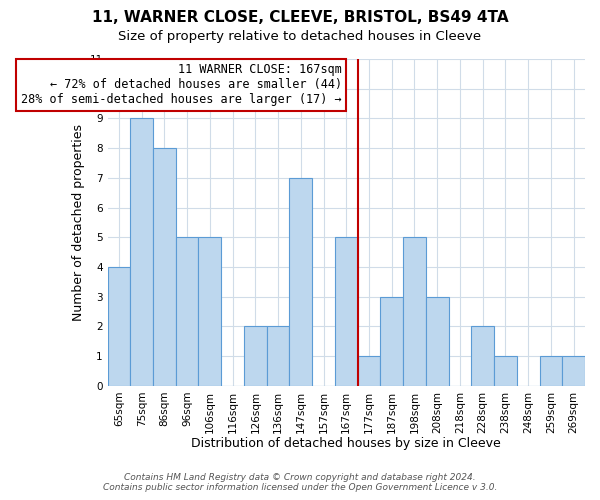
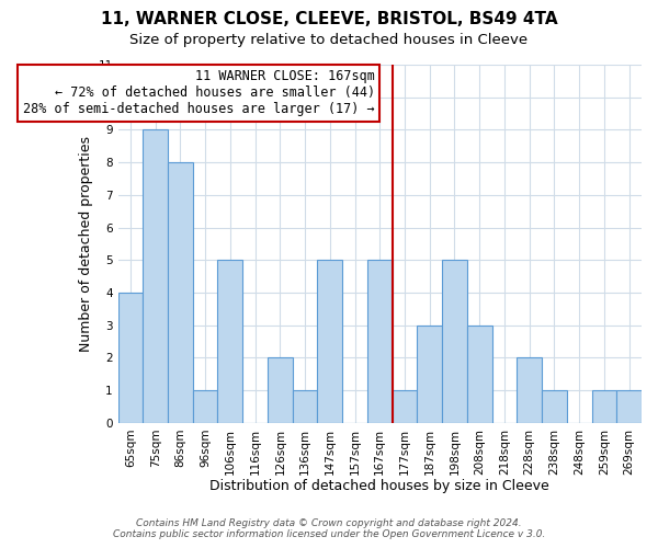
96sqm: 5 -> 1
136sqm: 2 -> 1
147sqm: 7 -> 5
